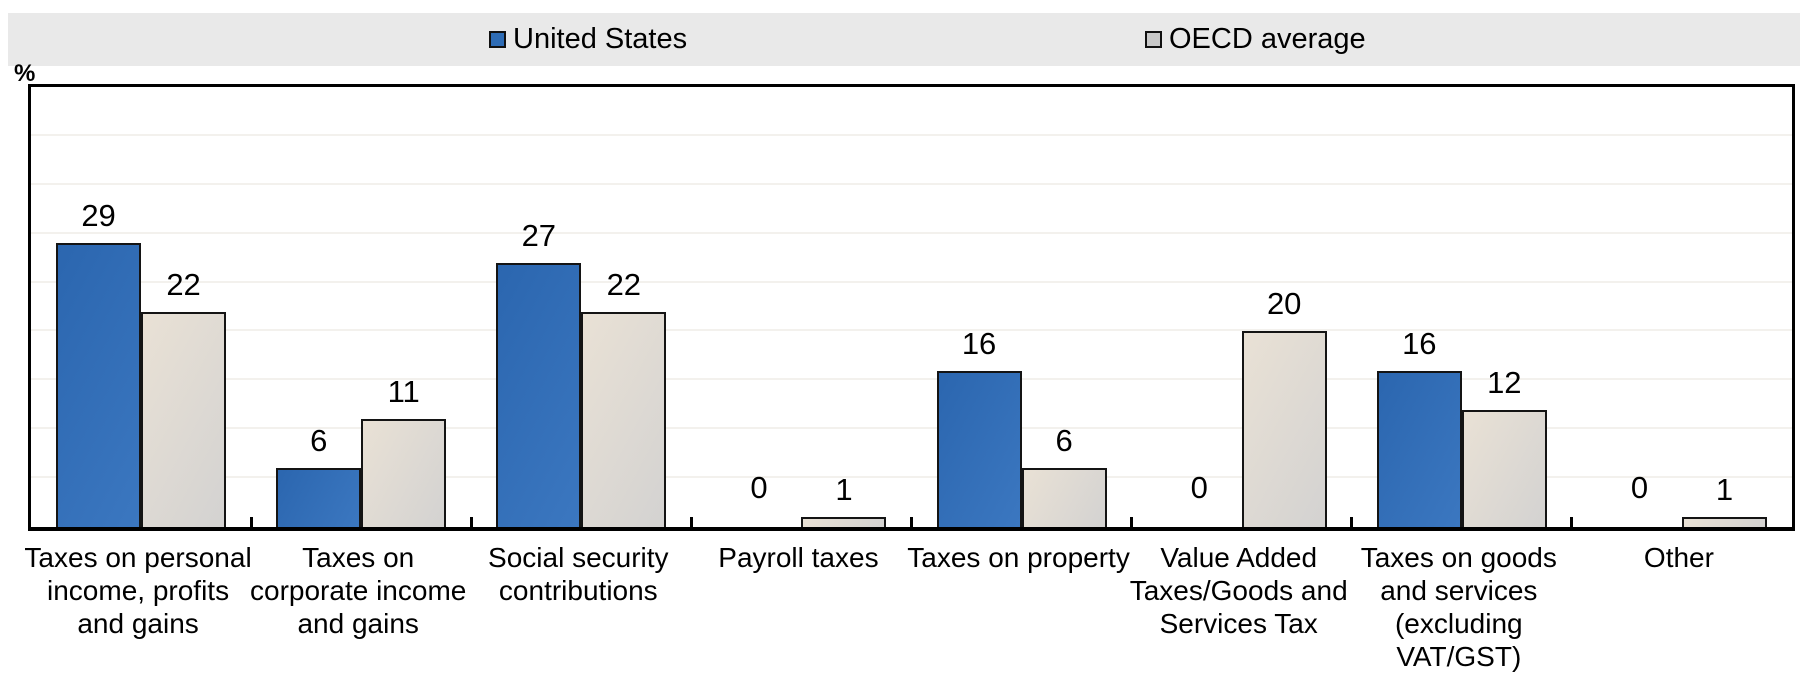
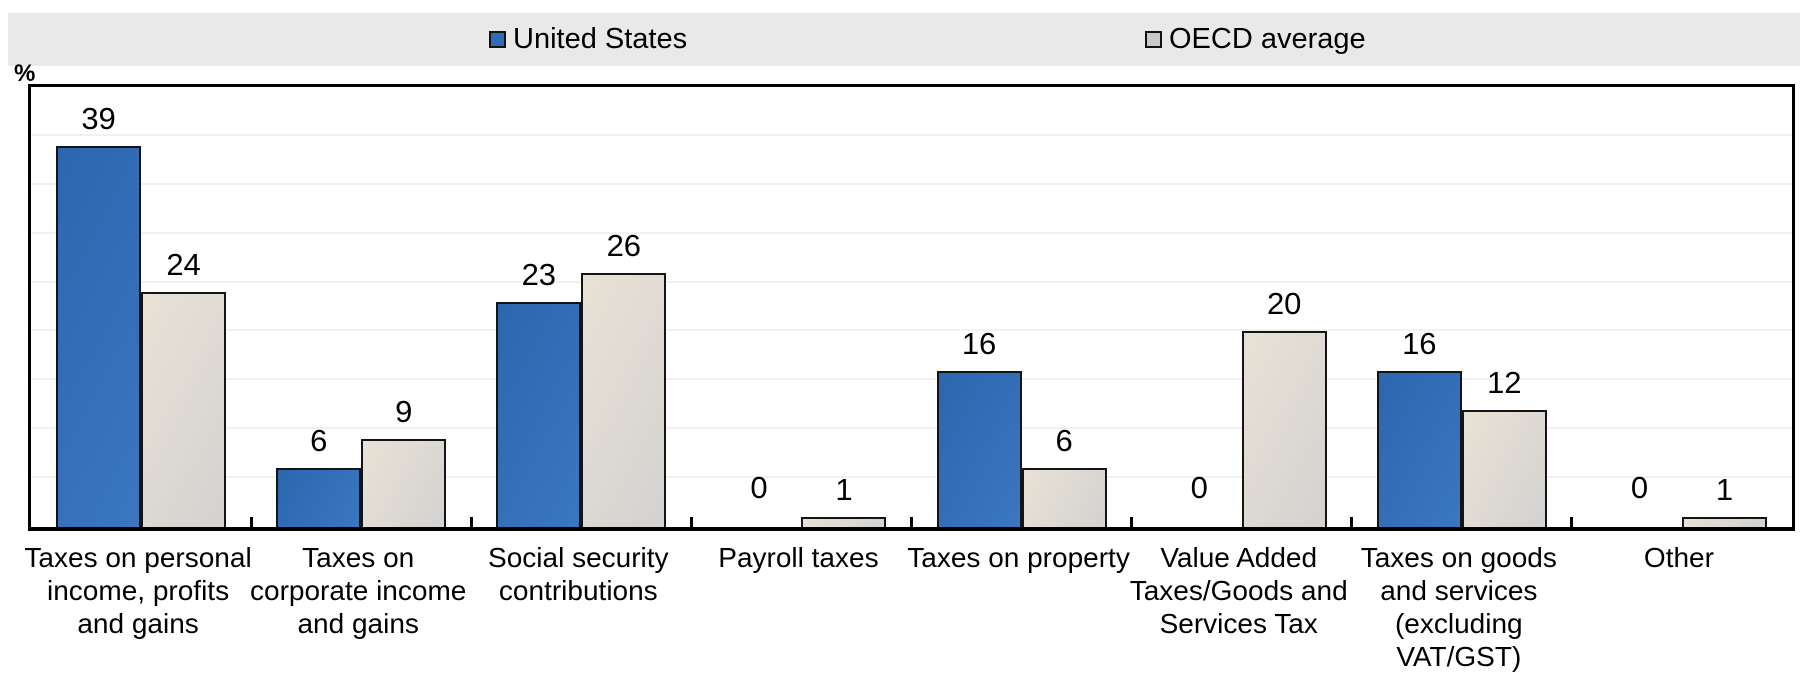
United States/Taxes on personal income, profits and gains: 29 -> 39
OECD average/Taxes on personal income, profits and gains: 22 -> 24
OECD average/Taxes on corporate income and gains: 11 -> 9
United States/Social security contributions: 27 -> 23
OECD average/Social security contributions: 22 -> 26
